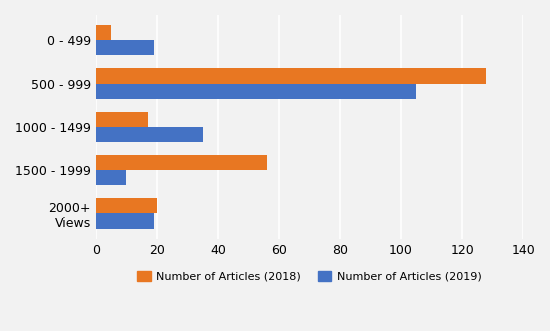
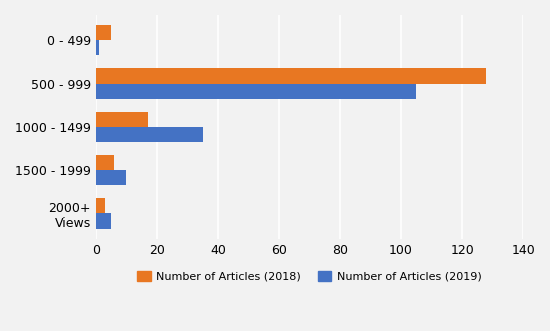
Number of Articles (2019)/0 - 499: 19 -> 1
Number of Articles (2018)/1500 - 1999: 56 -> 6
Number of Articles (2018)/2000+ Views: 20 -> 3
Number of Articles (2019)/2000+ Views: 19 -> 5
